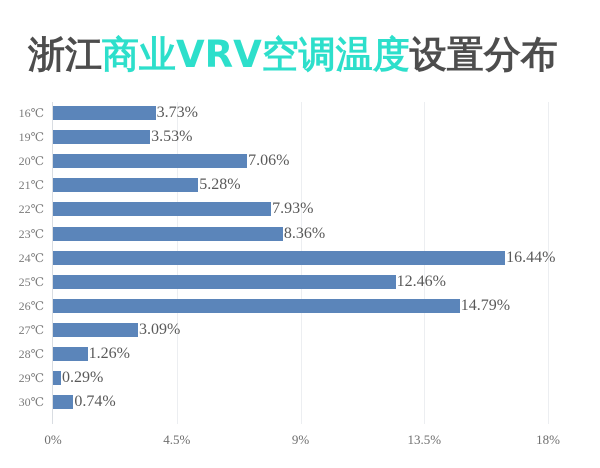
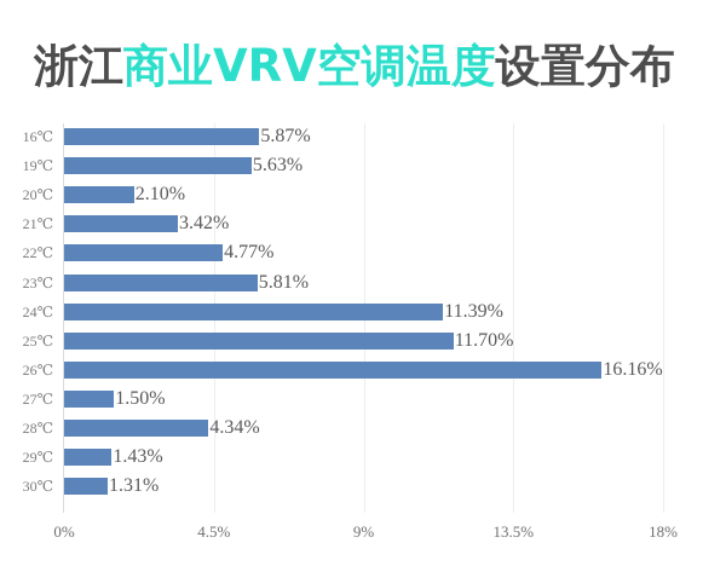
16℃: 3.73% -> 5.87%
19℃: 3.53% -> 5.63%
20℃: 7.06% -> 2.10%
21℃: 5.28% -> 3.42%
22℃: 7.93% -> 4.77%
23℃: 8.36% -> 5.81%
24℃: 16.44% -> 11.39%
25℃: 12.46% -> 11.70%
26℃: 14.79% -> 16.16%
27℃: 3.09% -> 1.50%
28℃: 1.26% -> 4.34%
29℃: 0.29% -> 1.43%
30℃: 0.74% -> 1.31%
